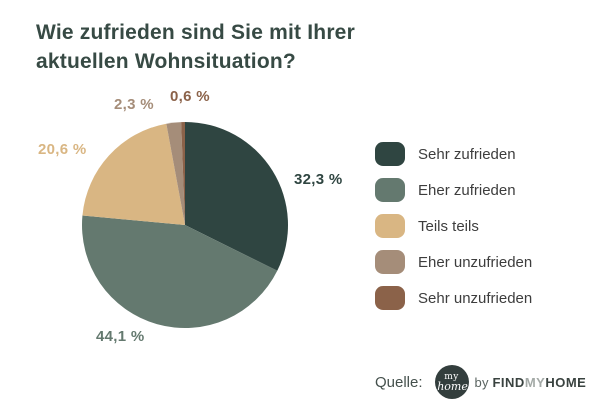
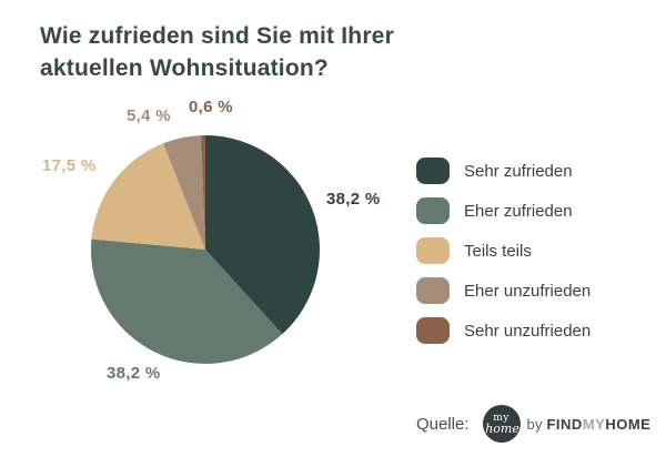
Sehr zufrieden: 32,3 -> 38,2
Eher zufrieden: 44,1 -> 38,2
Teils teils: 20,6 -> 17,5
Eher unzufrieden: 2,3 -> 5,4
